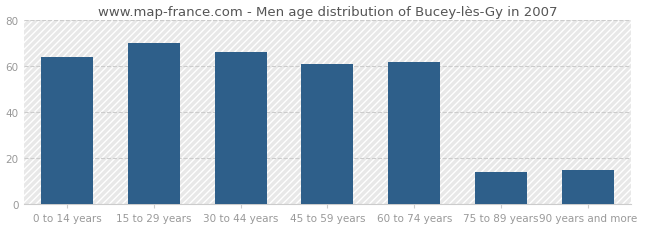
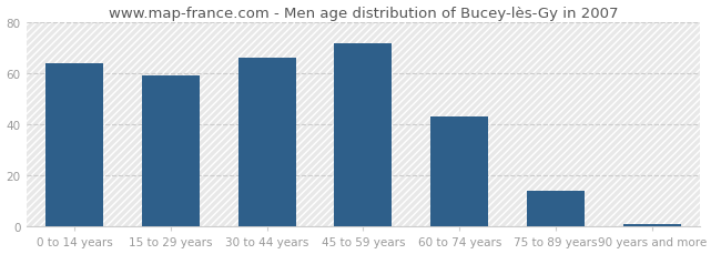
15 to 29 years: 70 -> 59
45 to 59 years: 61 -> 72
60 to 74 years: 62 -> 43
90 years and more: 15 -> 1
